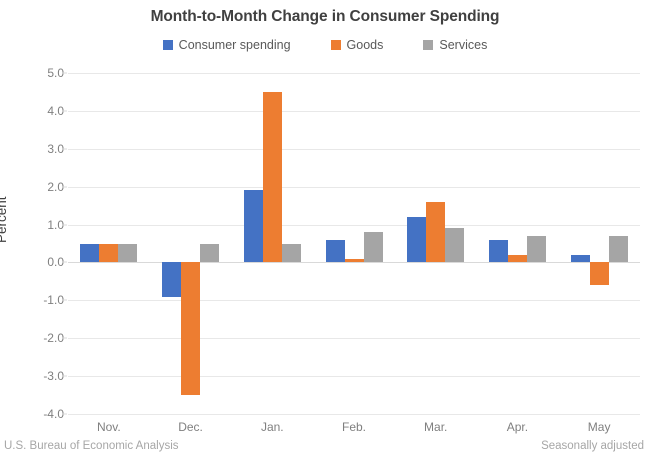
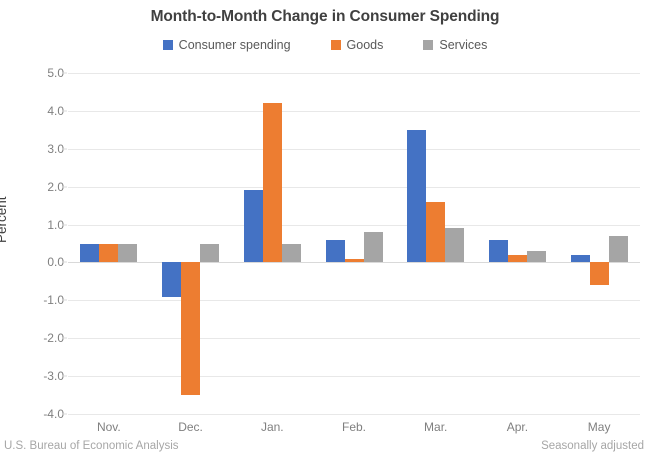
Goods/Jan.: 4.5 -> 4.2
Consumer spending/Mar.: 1.2 -> 3.5
Services/Apr.: 0.7 -> 0.3
